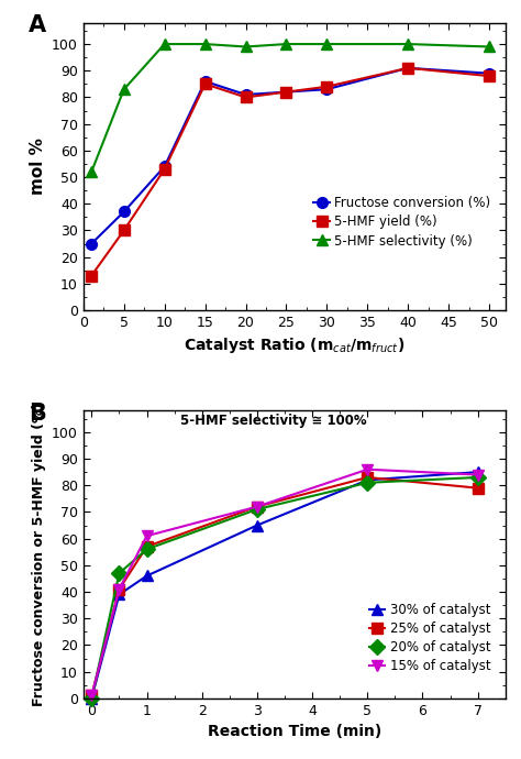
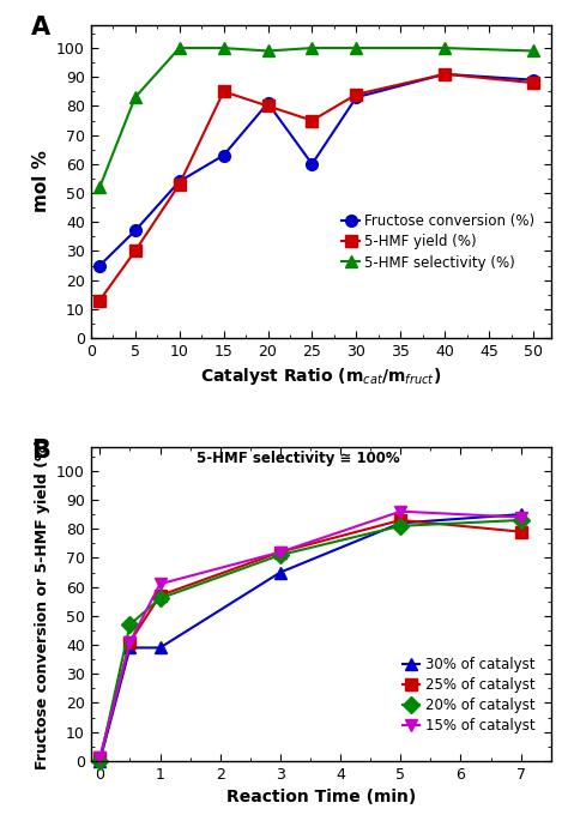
Fructose conversion (%)/15: 86 -> 63
Fructose conversion (%)/25: 82 -> 60
5-HMF yield (%)/25: 82 -> 75
30% of catalyst/1: 46 -> 39
